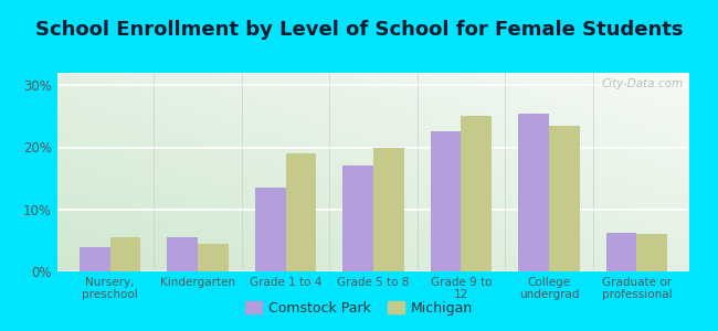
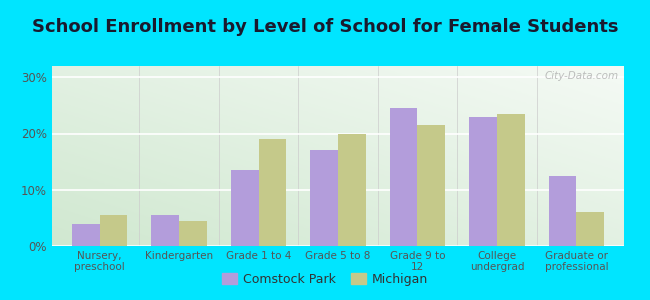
Comstock Park/Grade 9 to 12: 22.6% -> 24.5%
Michigan/Grade 9 to 12: 25.0% -> 21.5%
Comstock Park/College undergrad: 25.4% -> 23.0%
Comstock Park/Graduate or professional: 6.2% -> 12.5%
